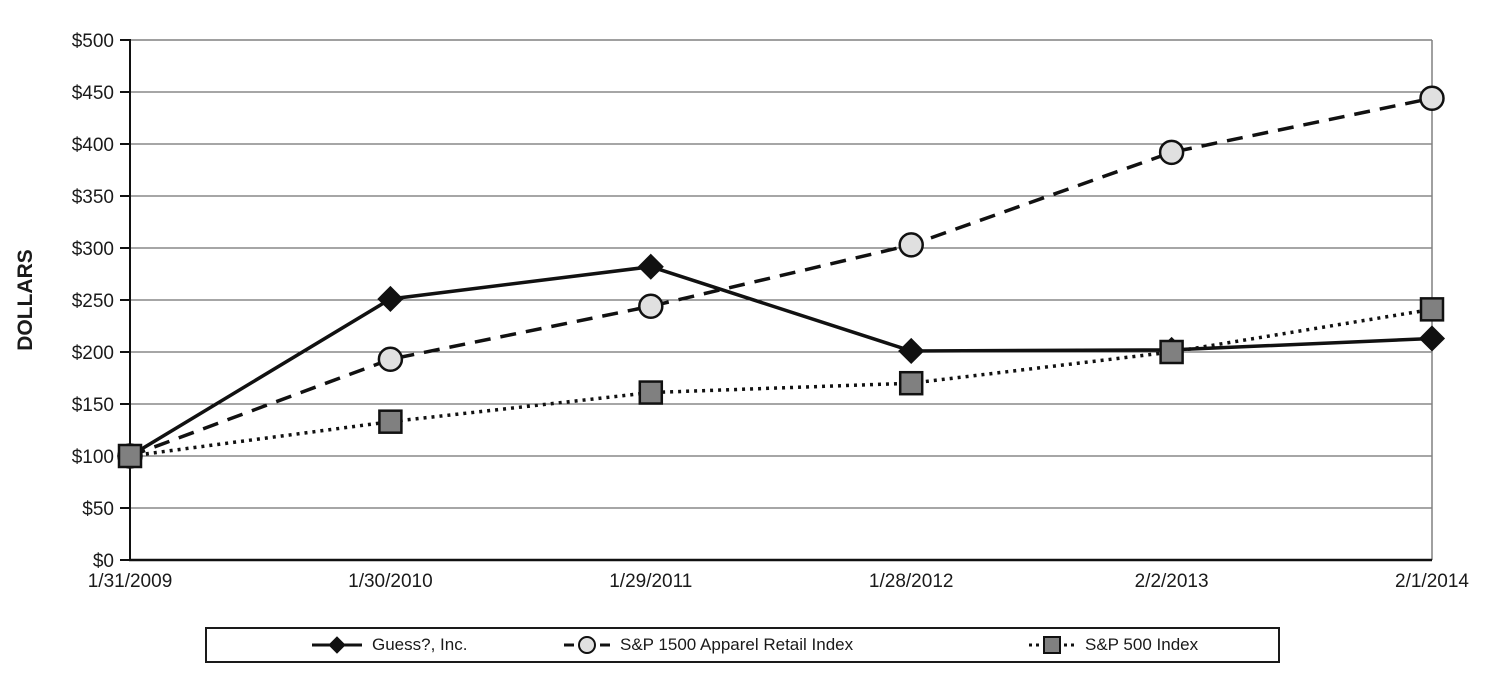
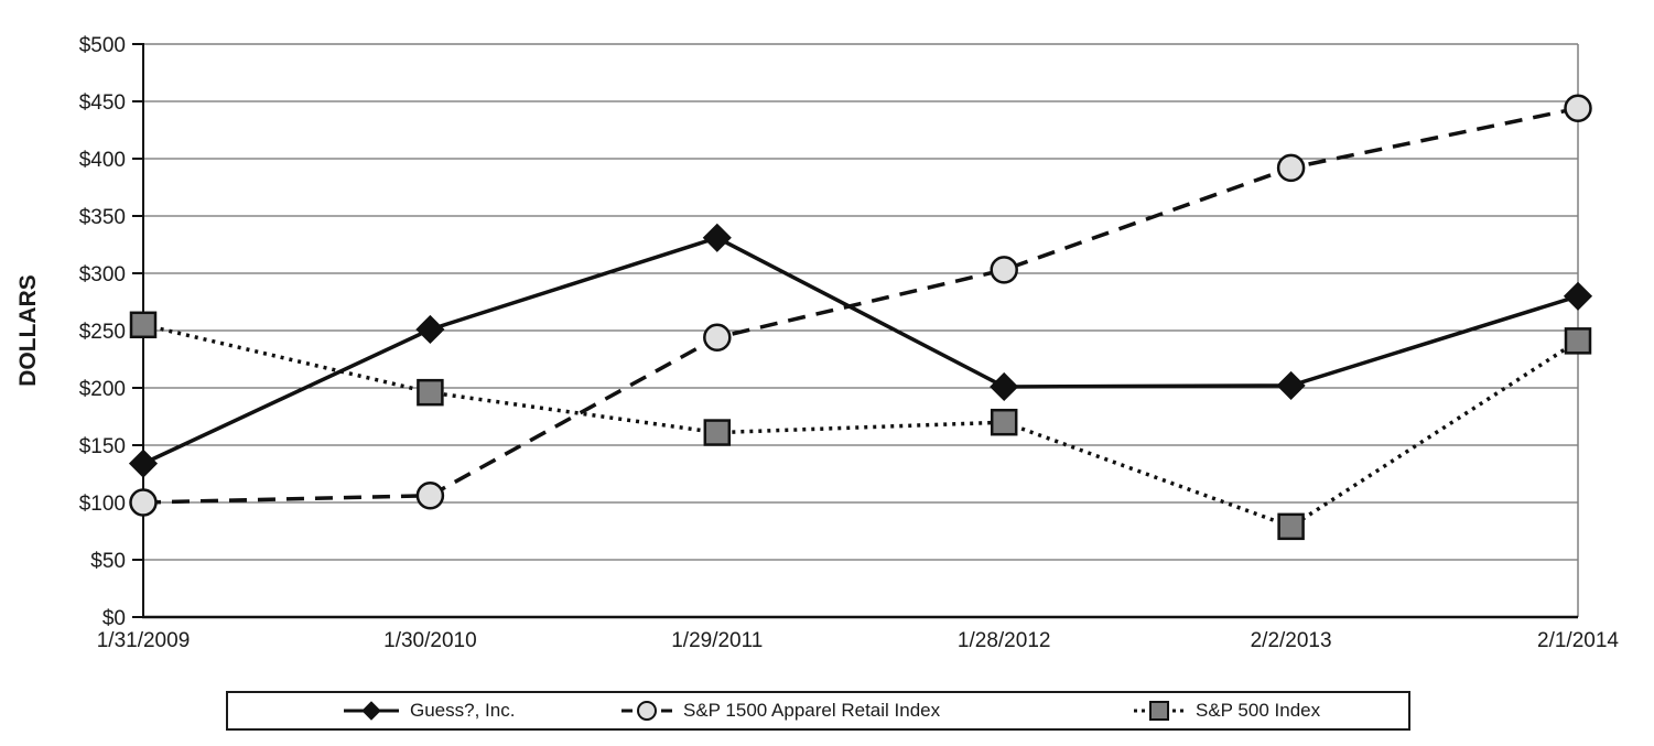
Guess?, Inc./1/31/2009: $100 -> $134
S&P 500 Index/1/31/2009: $100 -> $255
S&P 1500 Apparel Retail Index/1/30/2010: $193 -> $106
S&P 500 Index/1/30/2010: $133 -> $196
Guess?, Inc./1/29/2011: $282 -> $331
S&P 500 Index/2/2/2013: $200 -> $79
Guess?, Inc./2/1/2014: $213 -> $280
